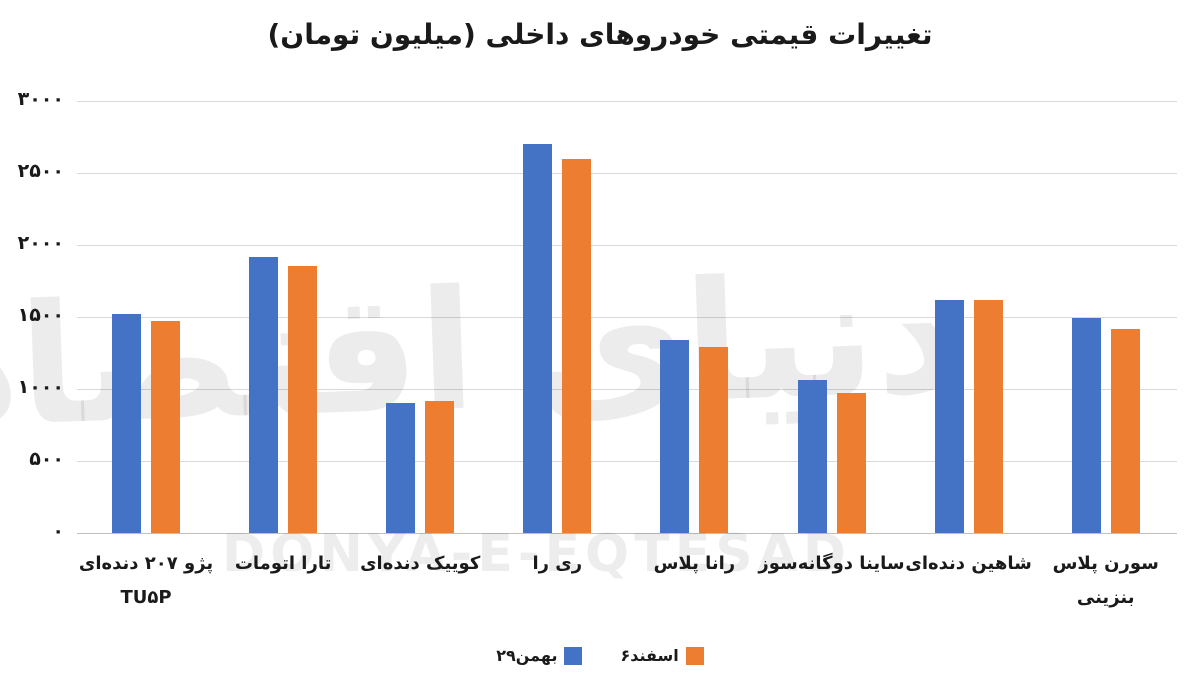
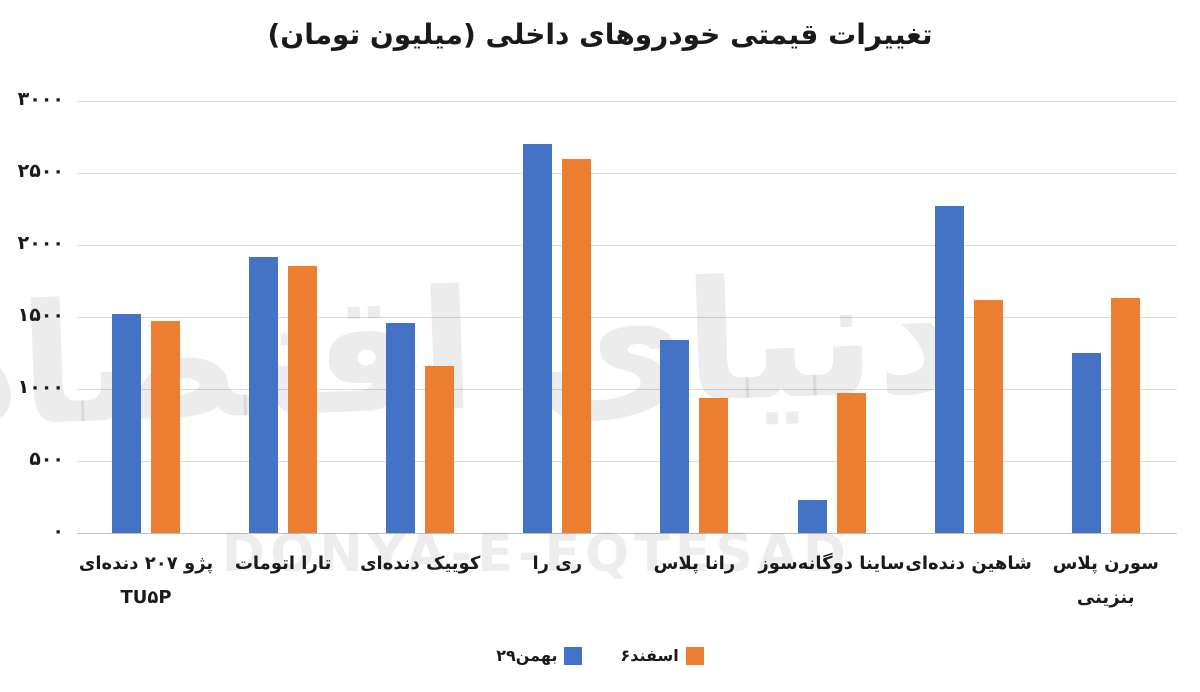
۲۹بهمن/کوییک دنده‌ای: 900 -> 1460
۶اسفند/کوییک دنده‌ای: 920 -> 1160
۶اسفند/رانا پلاس: 1290 -> 940
۲۹بهمن/ساینا دوگانه‌سوز: 1060 -> 230
۲۹بهمن/شاهین دنده‌ای: 1620 -> 2270
۲۹بهمن/سورن پلاس بنزینی: 1500 -> 1250
۶اسفند/سورن پلاس بنزینی: 1420 -> 1630
